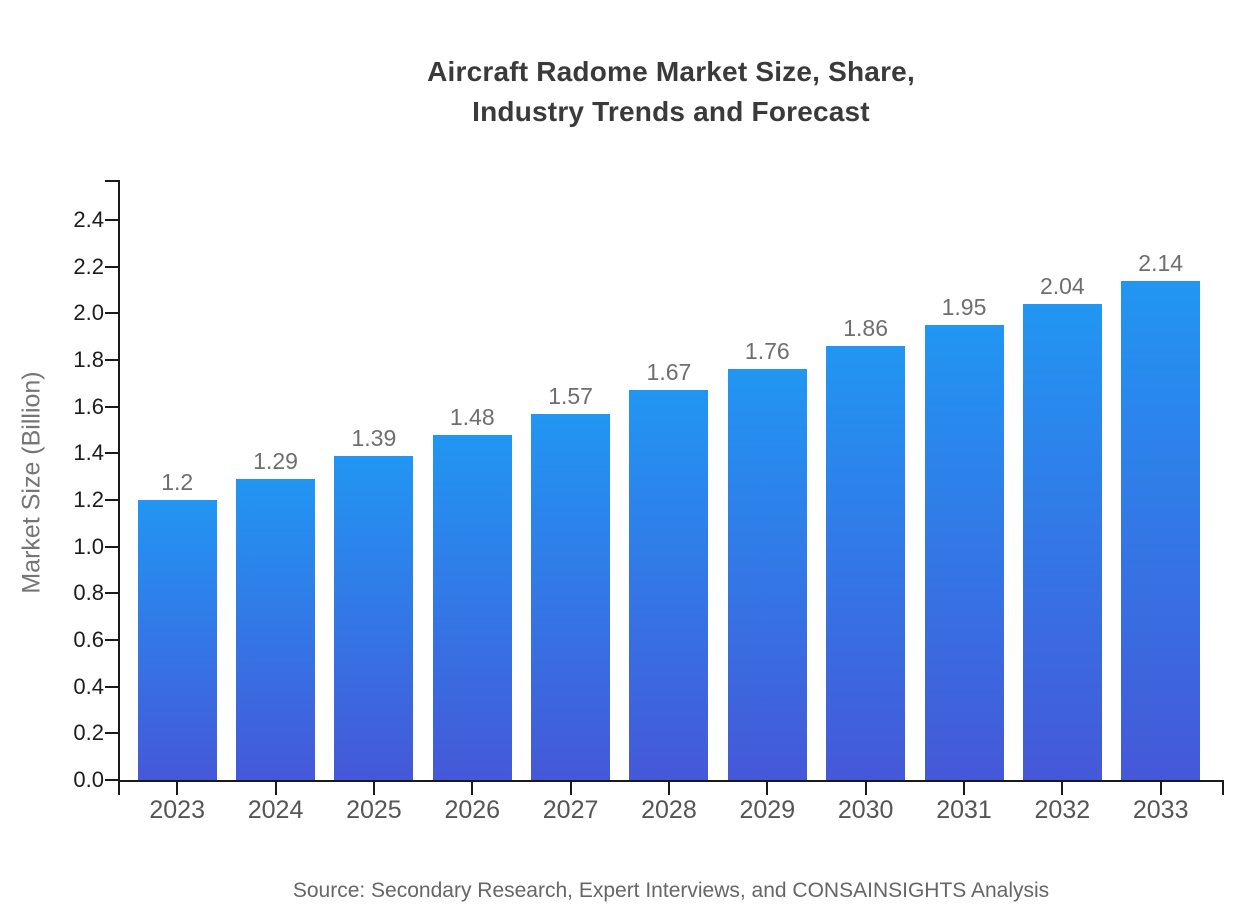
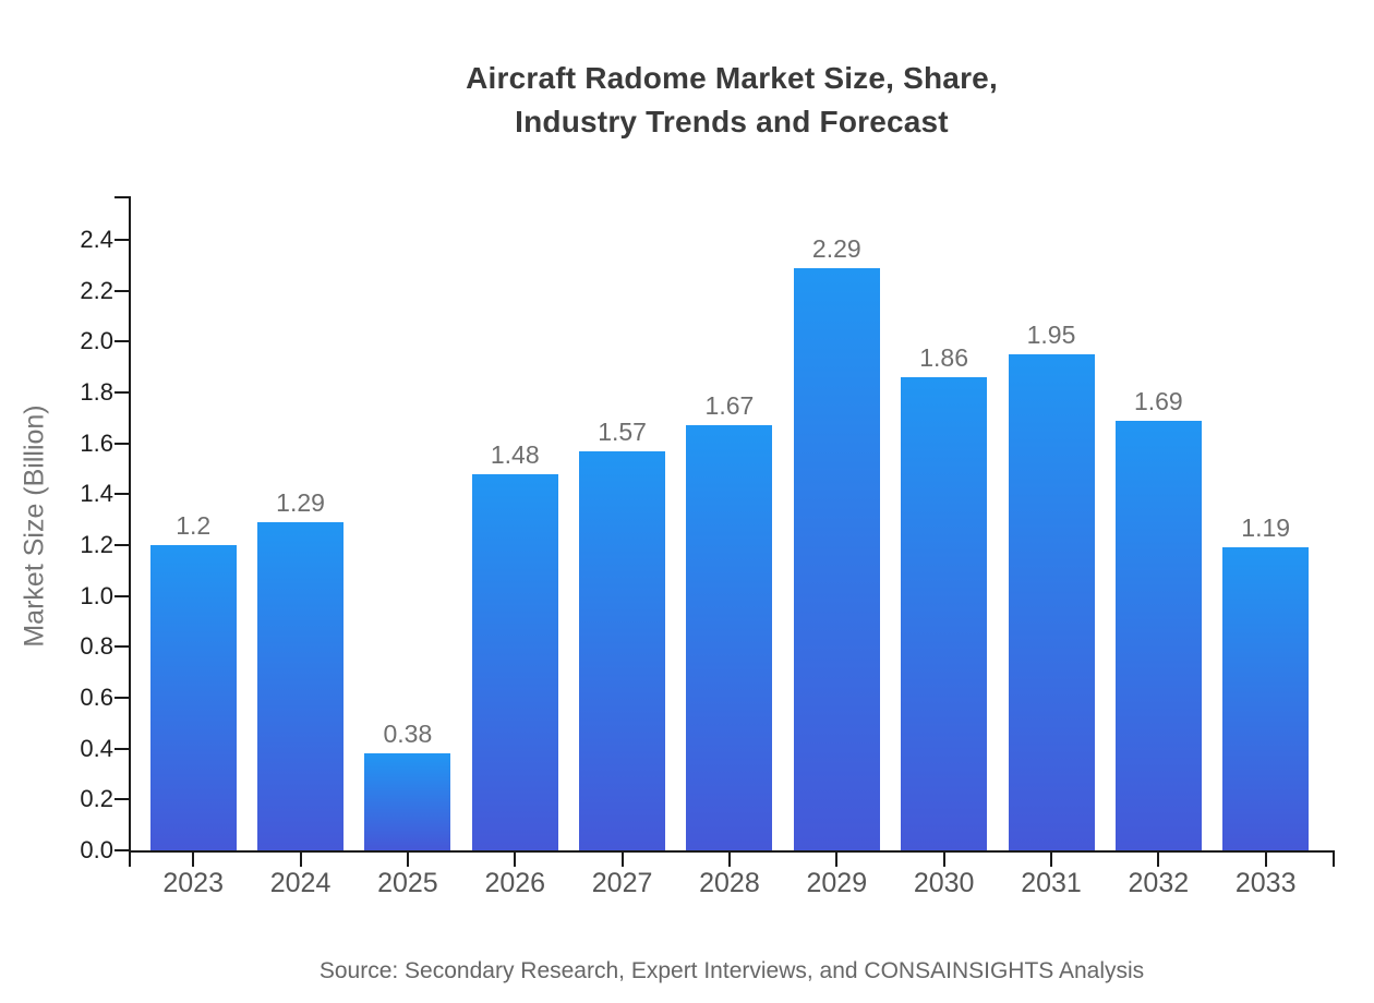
2025: 1.39 -> 0.38
2029: 1.76 -> 2.29
2032: 2.04 -> 1.69
2033: 2.14 -> 1.19
